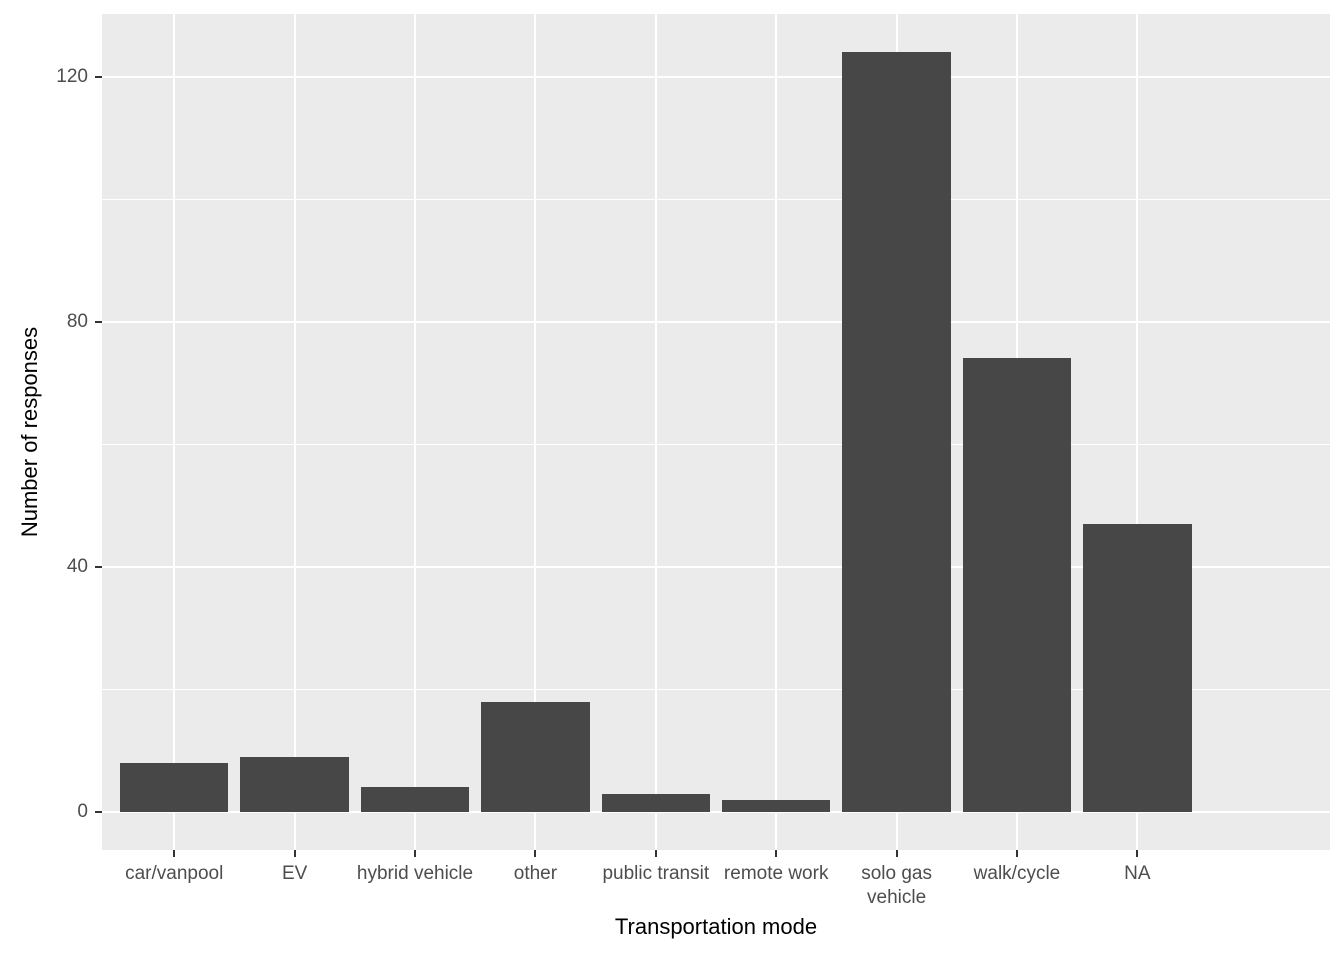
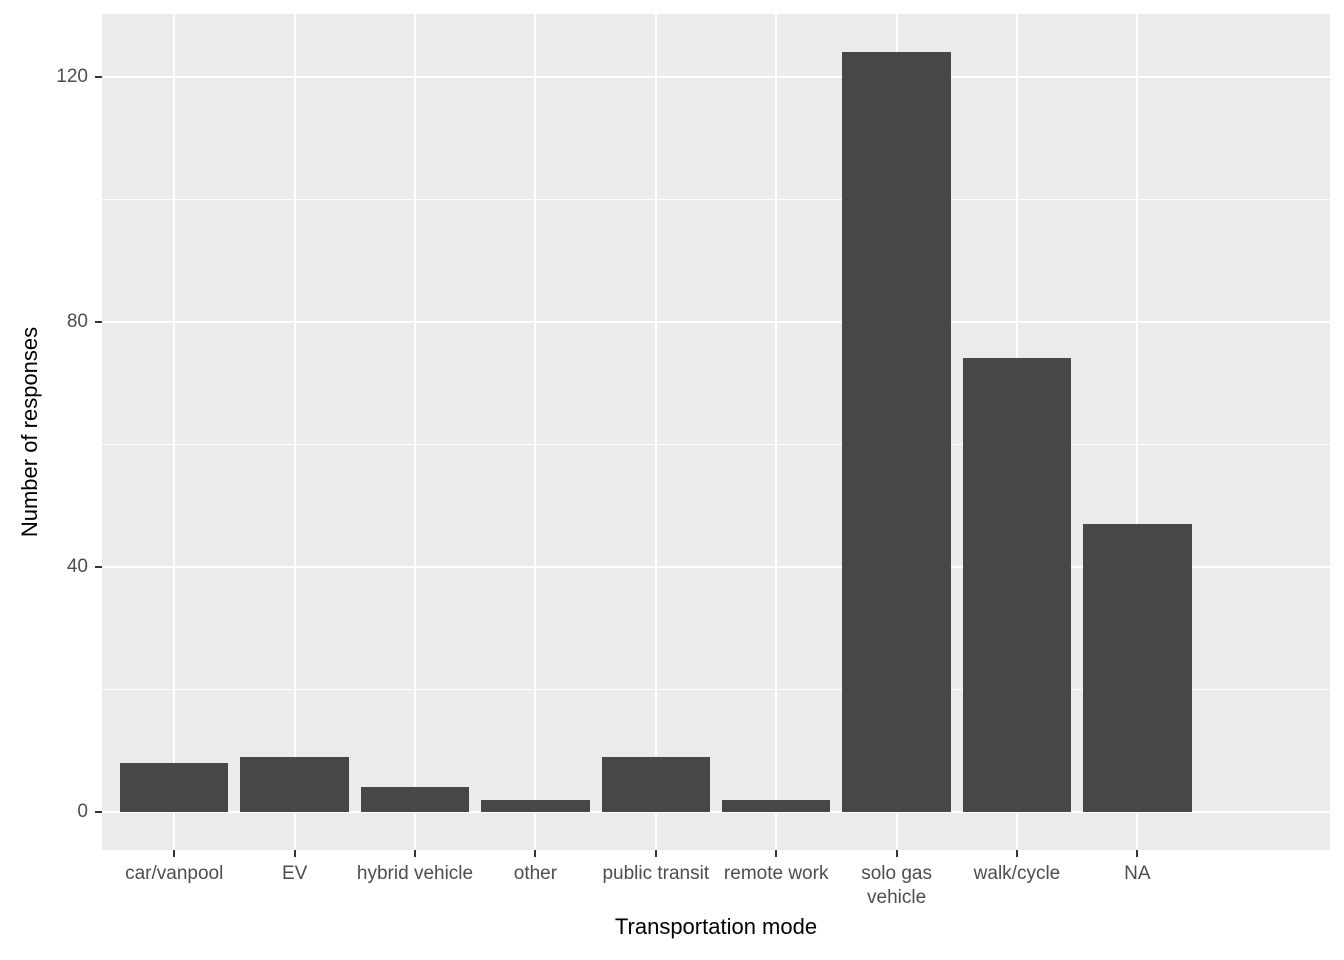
other: 18 -> 2
public transit: 3 -> 9
